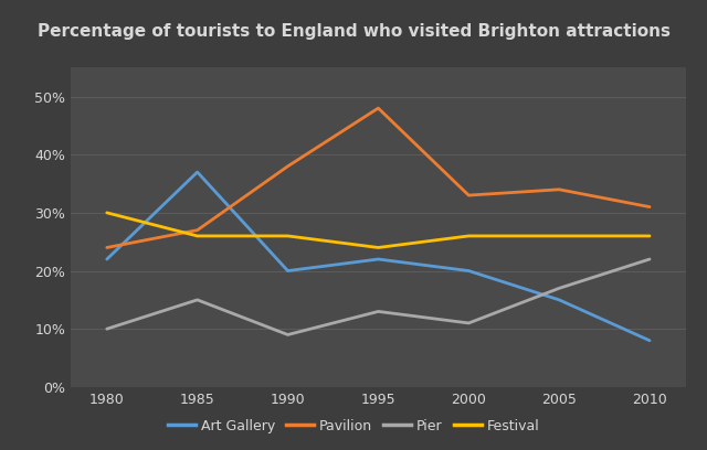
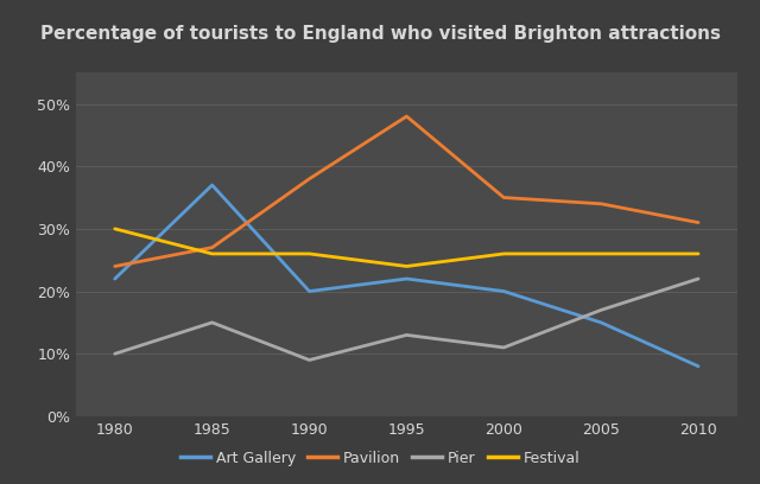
Pavilion/2000: 33% -> 35%
